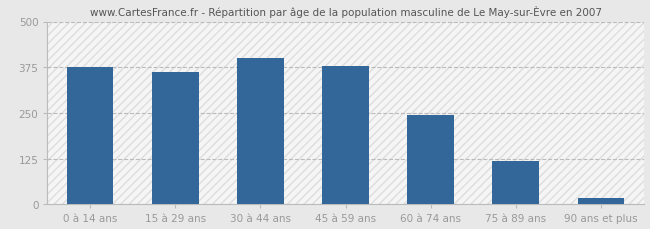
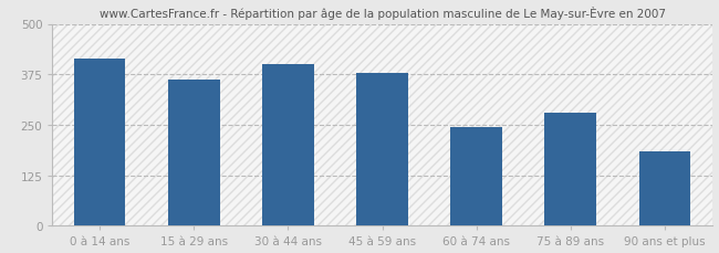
0 à 14 ans: 375 -> 415
75 à 89 ans: 120 -> 280
90 ans et plus: 18 -> 185
